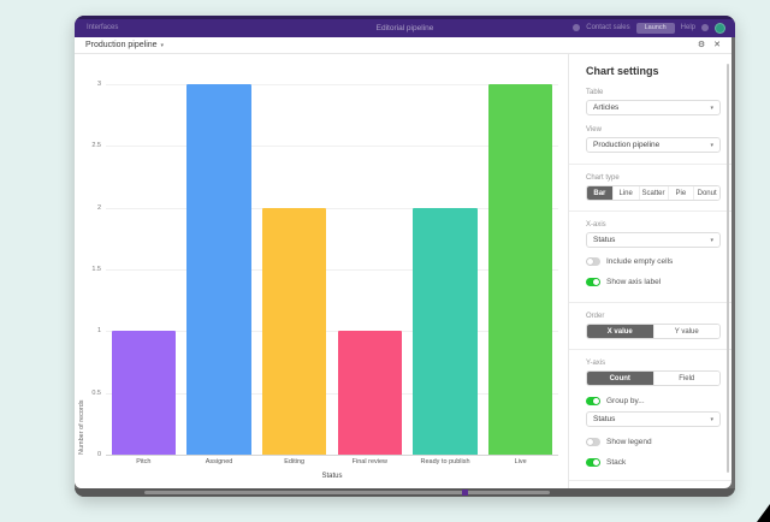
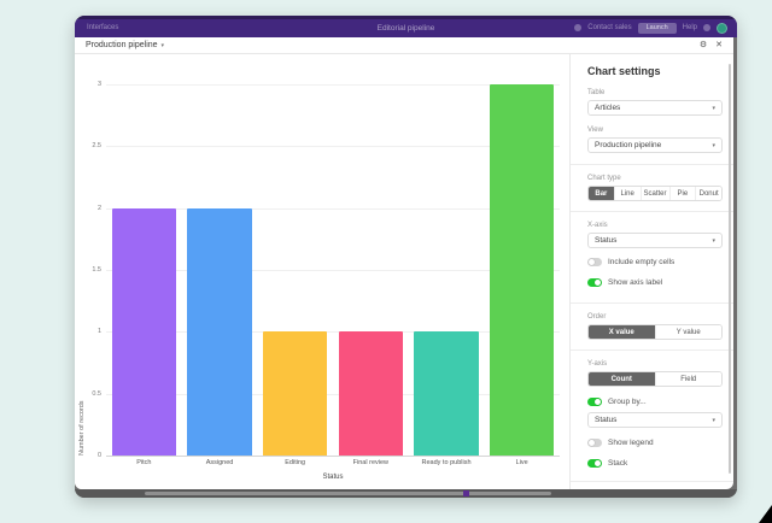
Pitch: 1 -> 2
Assigned: 3 -> 2
Editing: 2 -> 1
Ready to publish: 2 -> 1
